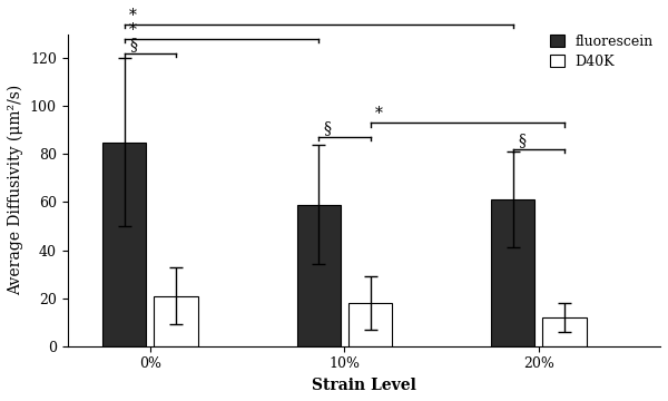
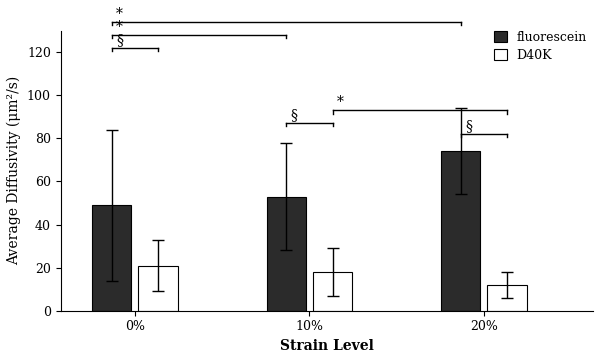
fluorescein/0%: 85 -> 49
fluorescein/10%: 59 -> 53
fluorescein/20%: 61 -> 74
